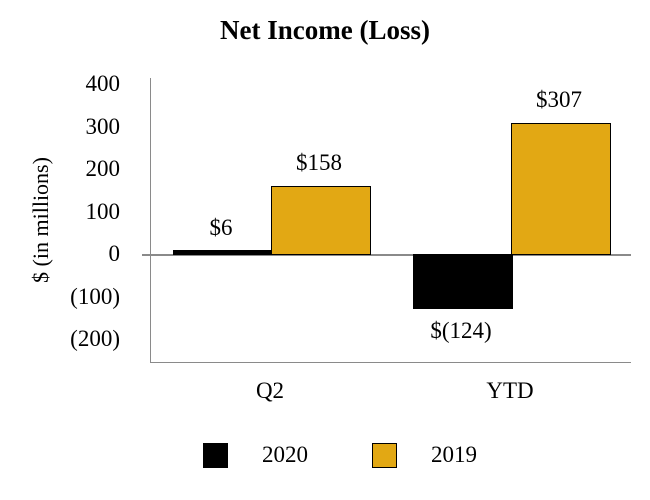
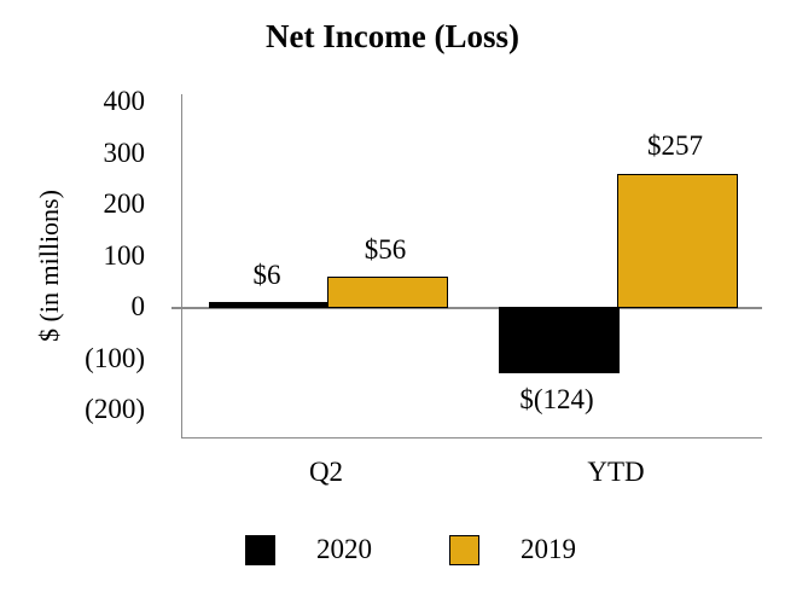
2019/Q2: $158 -> $56
2019/YTD: $307 -> $257
